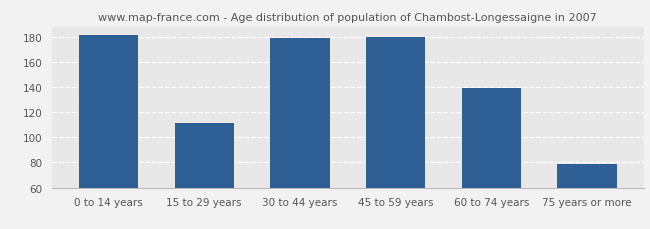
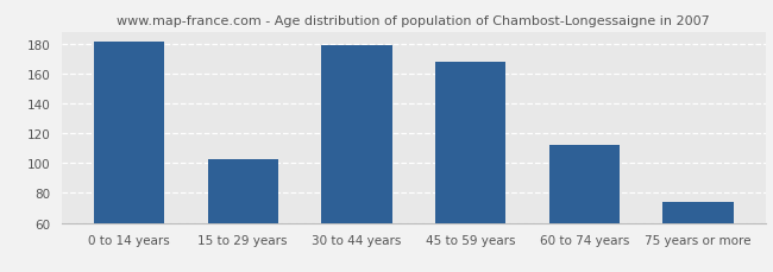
15 to 29 years: 111 -> 103
45 to 59 years: 180 -> 168
60 to 74 years: 139 -> 112
75 years or more: 79 -> 74
